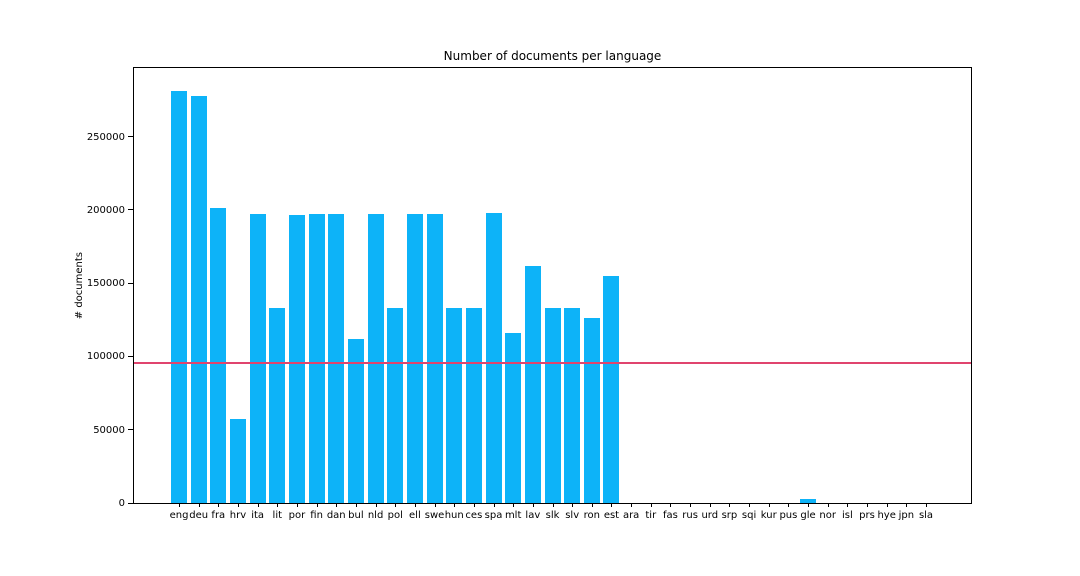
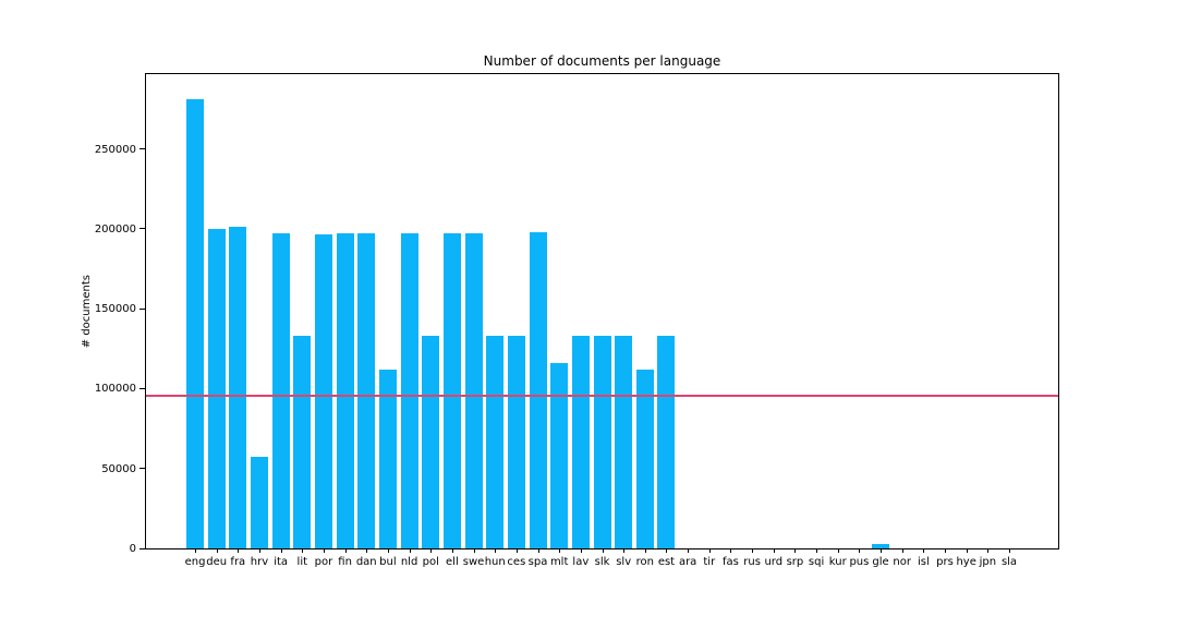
deu: 278000 -> 200000
lav: 162000 -> 133000
ron: 126000 -> 112000
est: 155000 -> 133000
